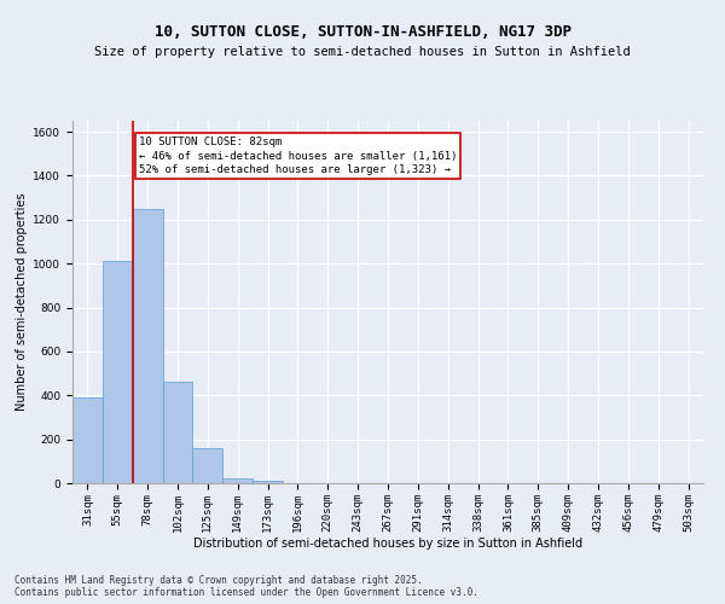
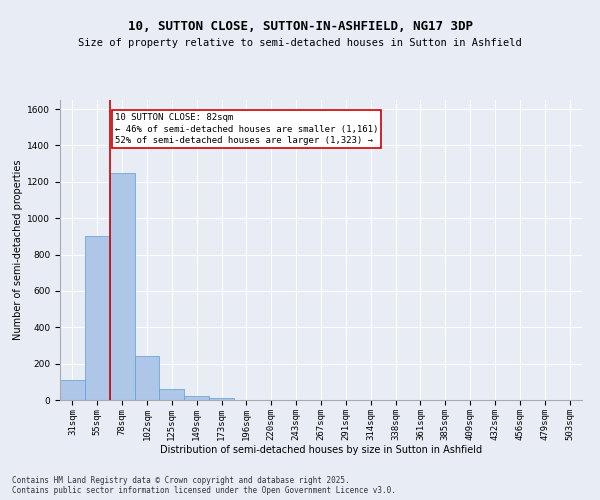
31sqm: 390 -> 110
55sqm: 1010 -> 900
102sqm: 460 -> 240
125sqm: 160 -> 60
